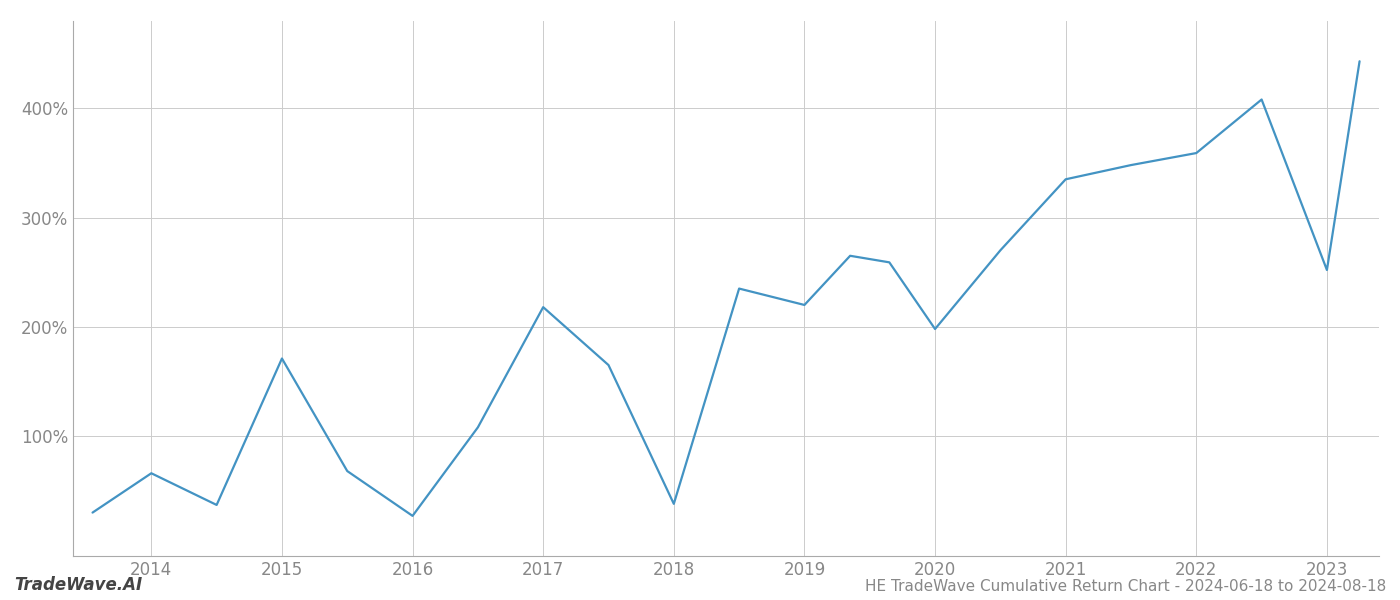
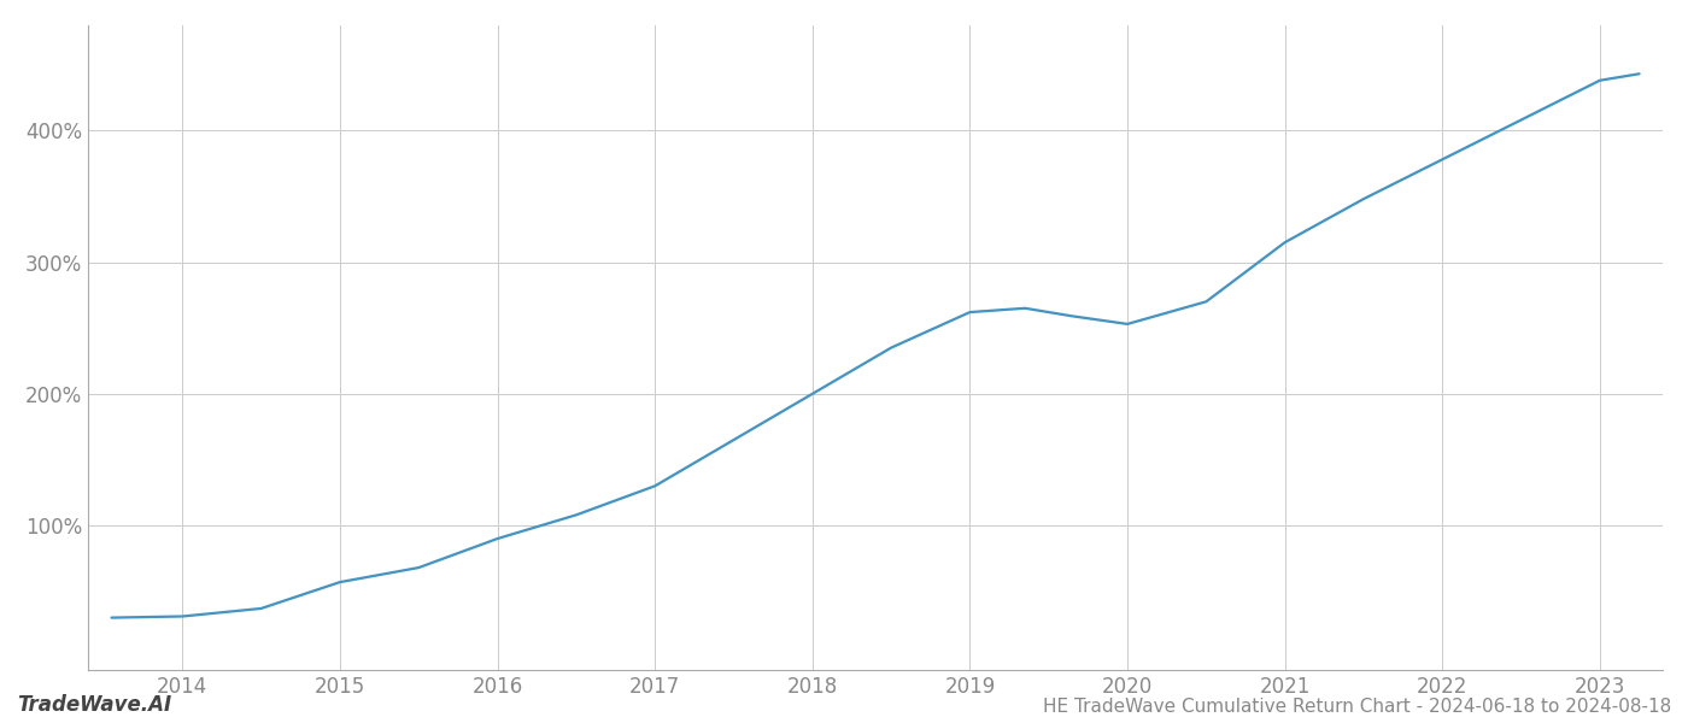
2014: 66% -> 31%
2015: 171% -> 57%
2016: 27% -> 90%
2017: 218% -> 130%
2018: 38% -> 200%
2019: 220% -> 262%
2020: 198% -> 253%
2021: 335% -> 315%
2022: 359% -> 378%
2023: 252% -> 438%
